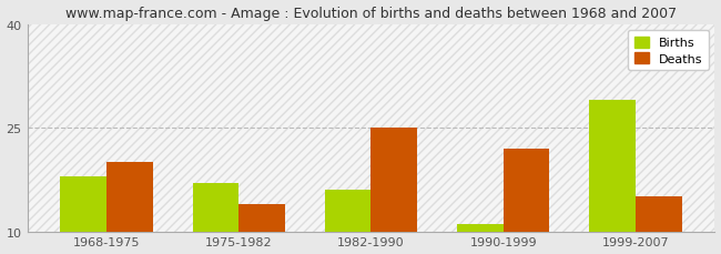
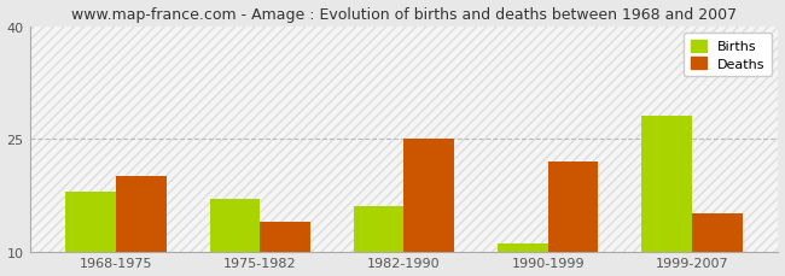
Births/1999-2007: 29 -> 28
